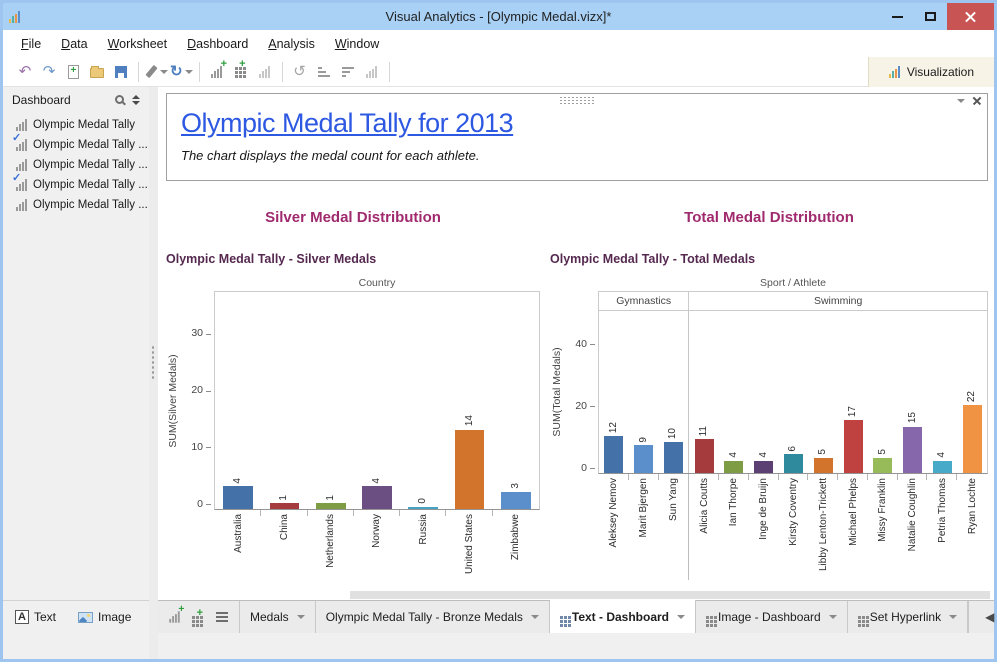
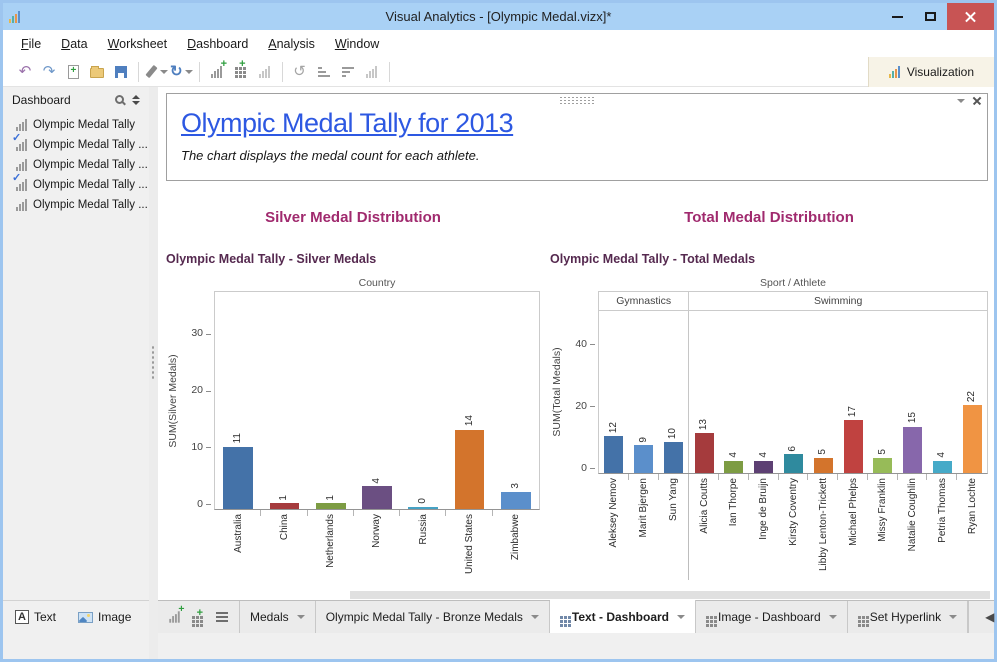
Olympic Medal Tally - Silver Medals/Australia: 4 -> 11
Olympic Medal Tally - Total Medals/Alicia Coutts: 11 -> 13
